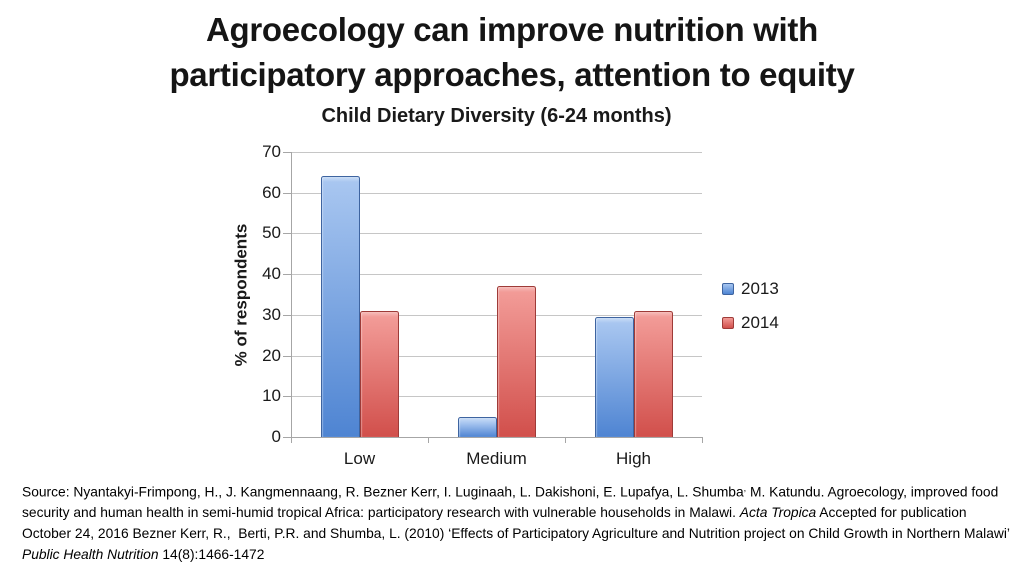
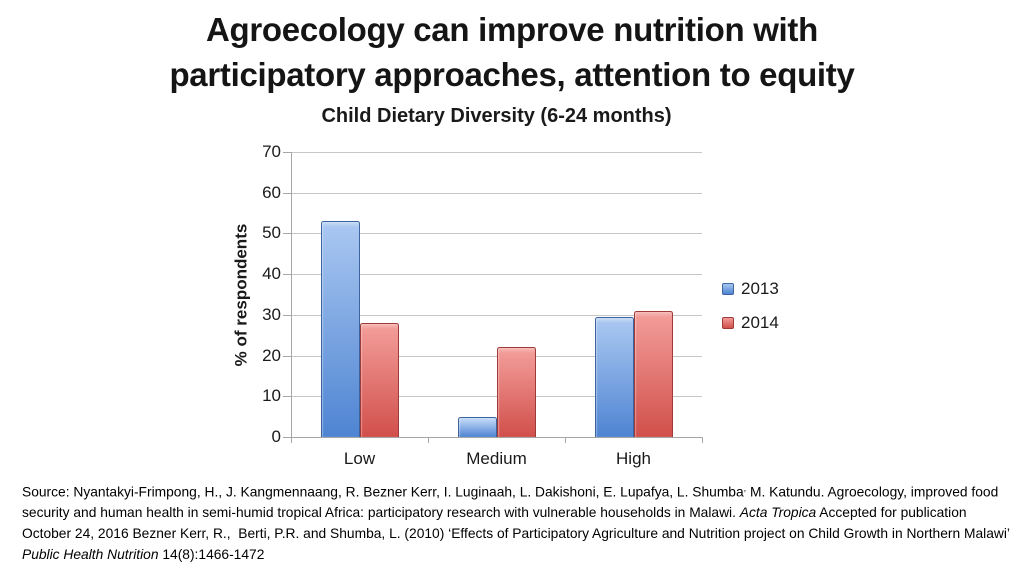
2013/Low: 64 -> 53
2014/Low: 31 -> 28
2014/Medium: 37 -> 22
